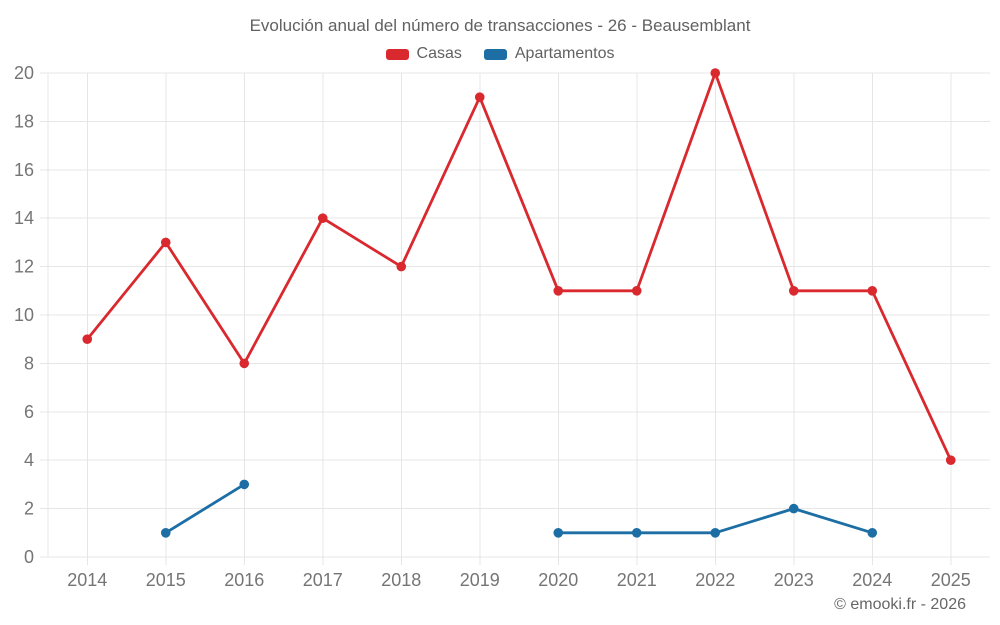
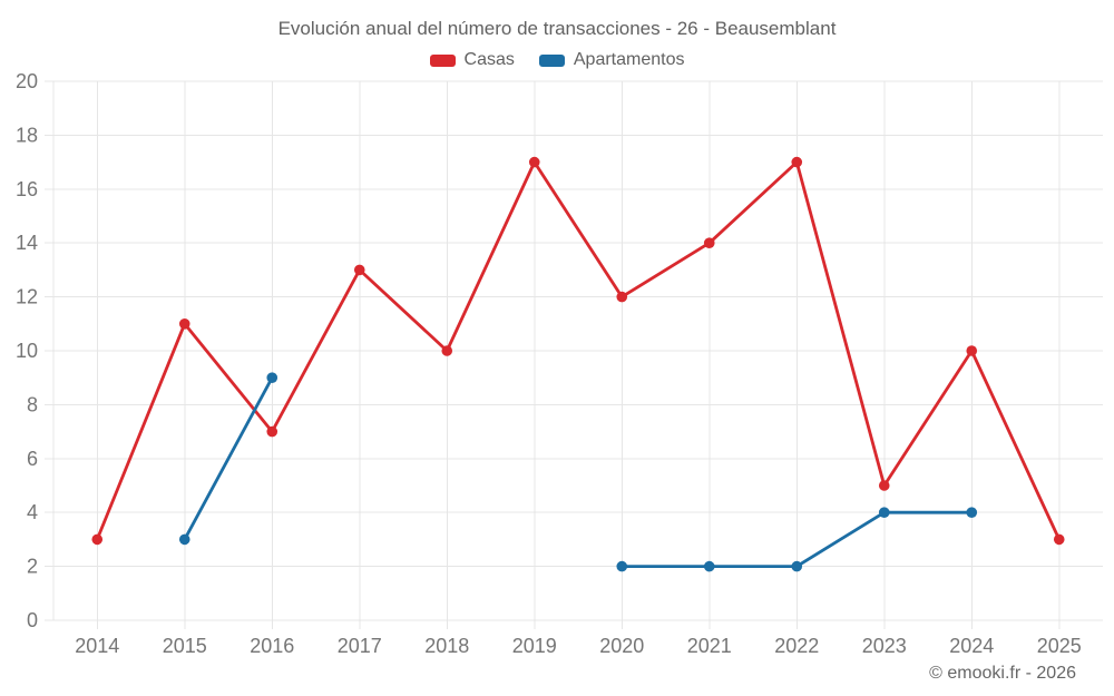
Casas/2014: 9 -> 3
Casas/2015: 13 -> 11
Apartamentos/2015: 1 -> 3
Casas/2016: 8 -> 7
Apartamentos/2016: 3 -> 9
Casas/2017: 14 -> 13
Casas/2018: 12 -> 10
Casas/2019: 19 -> 17
Casas/2020: 11 -> 12
Apartamentos/2020: 1 -> 2
Casas/2021: 11 -> 14
Apartamentos/2021: 1 -> 2
Casas/2022: 20 -> 17
Apartamentos/2022: 1 -> 2
Casas/2023: 11 -> 5
Apartamentos/2023: 2 -> 4
Casas/2024: 11 -> 10
Apartamentos/2024: 1 -> 4
Casas/2025: 4 -> 3
